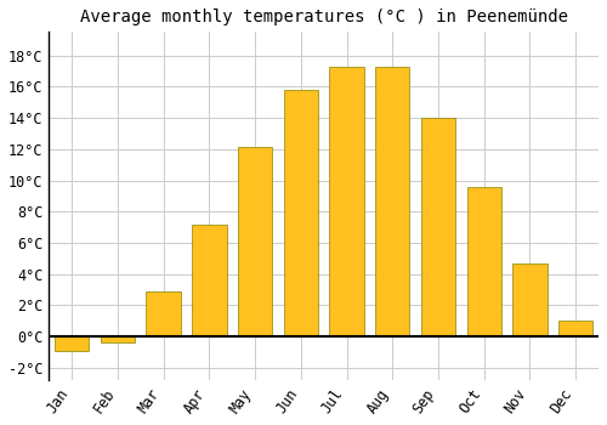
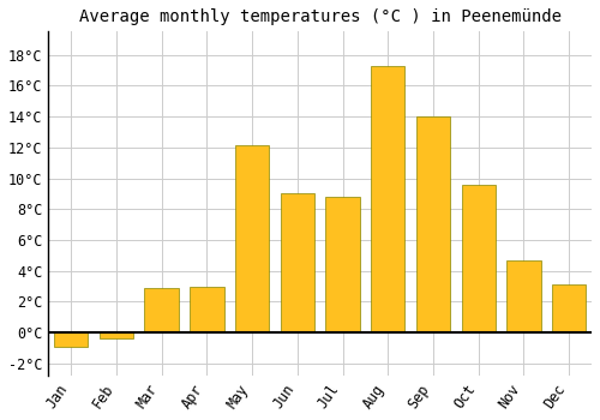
Apr: 7.2°C -> 3.0°C
Jun: 15.8°C -> 9.0°C
Jul: 17.3°C -> 8.8°C
Dec: 1.0°C -> 3.1°C
